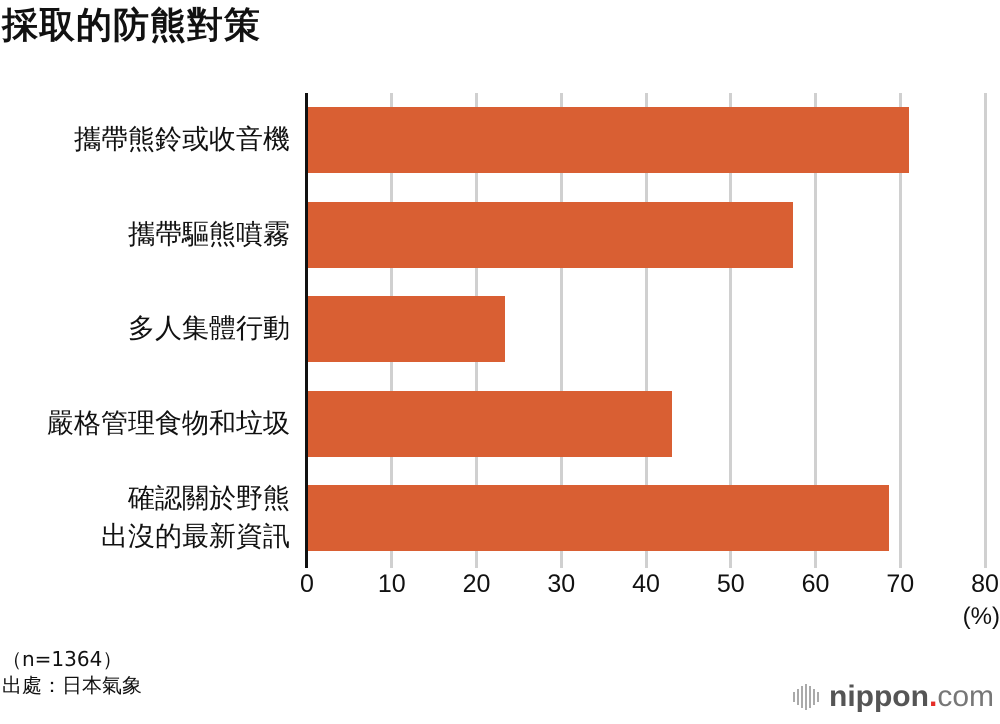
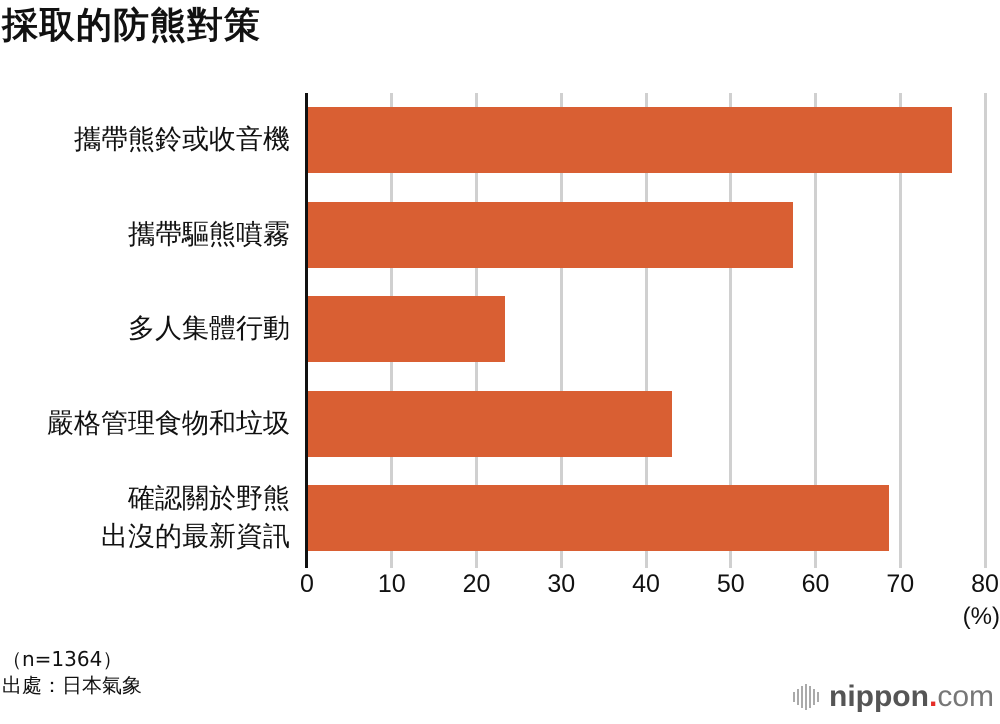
攜帶熊鈴或收音機: 71 -> 76
